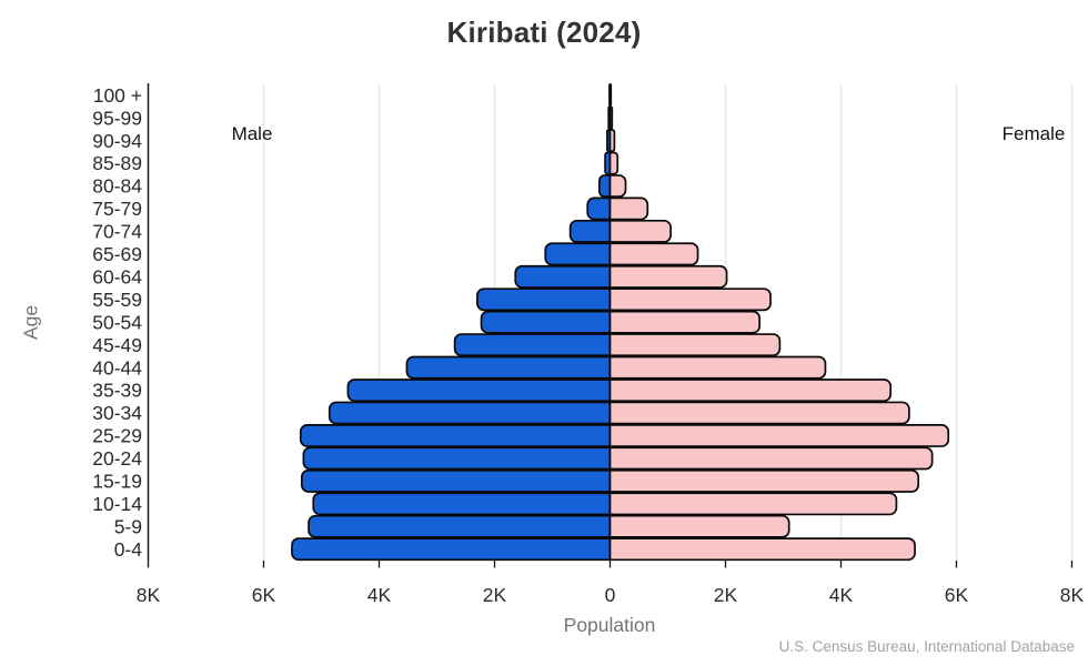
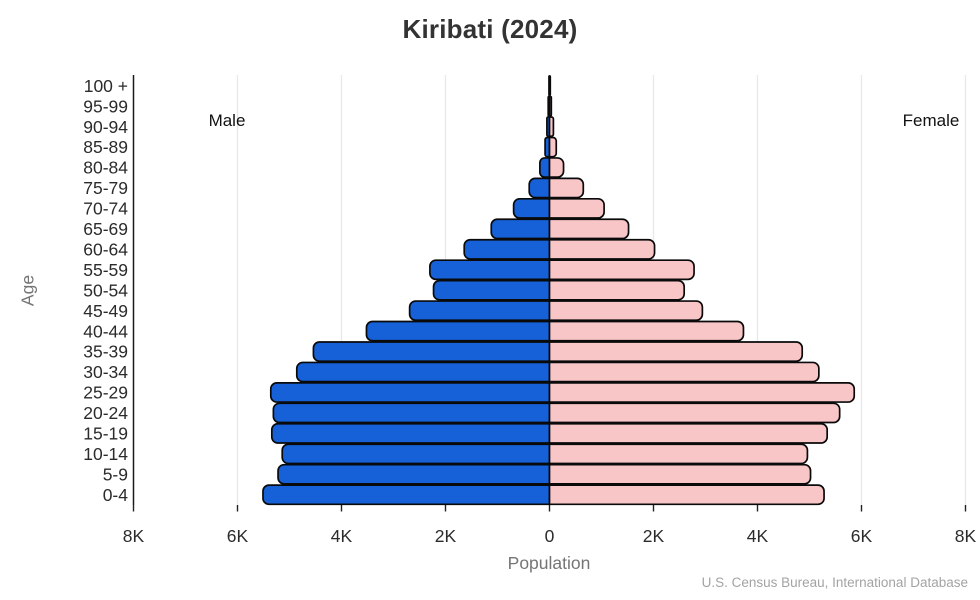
Female/5-9: 3.1K -> 5.0K
